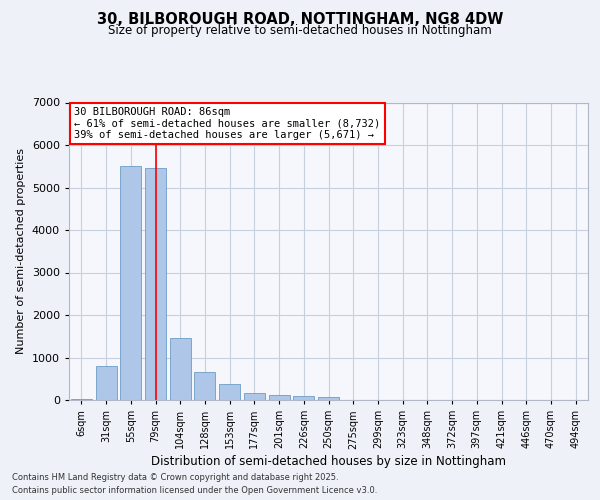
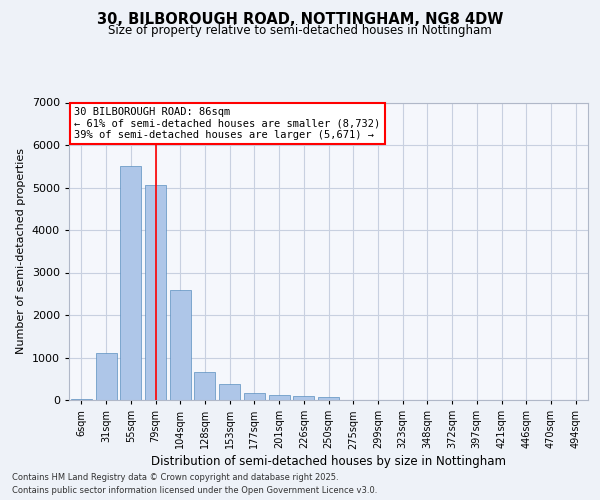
31sqm: 800 -> 1100
79sqm: 5450 -> 5050
104sqm: 1450 -> 2600
